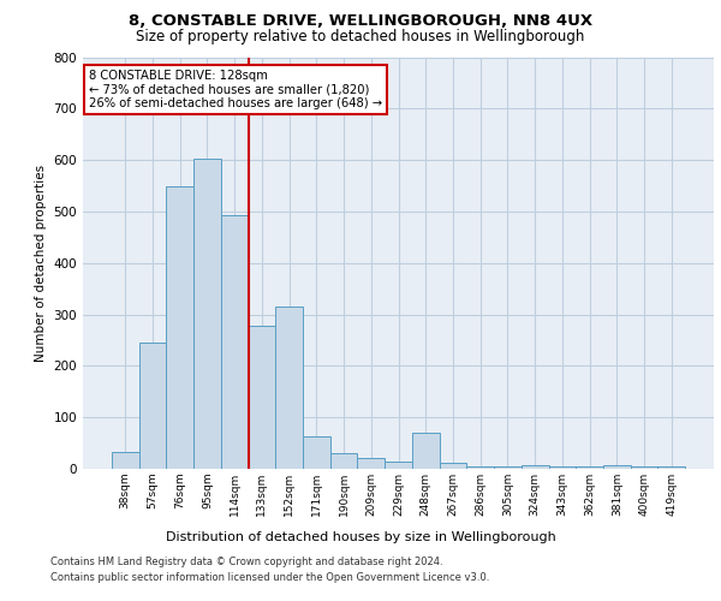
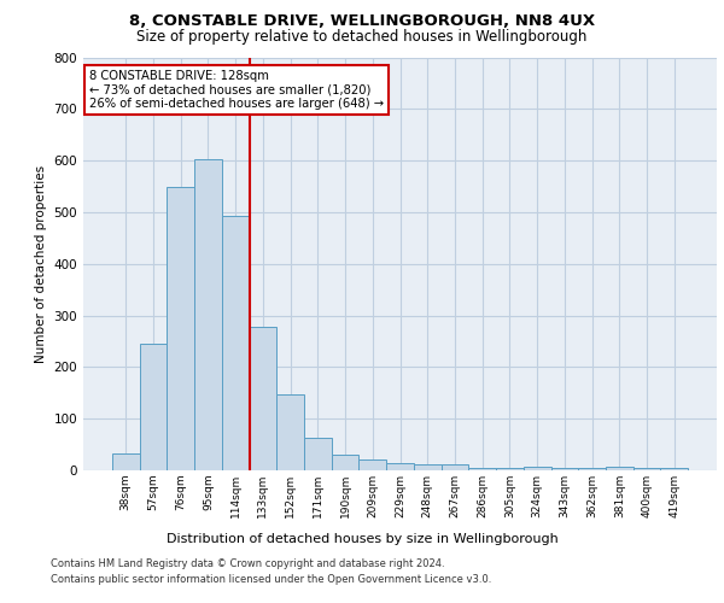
152sqm: 315 -> 146
248sqm: 70 -> 12
